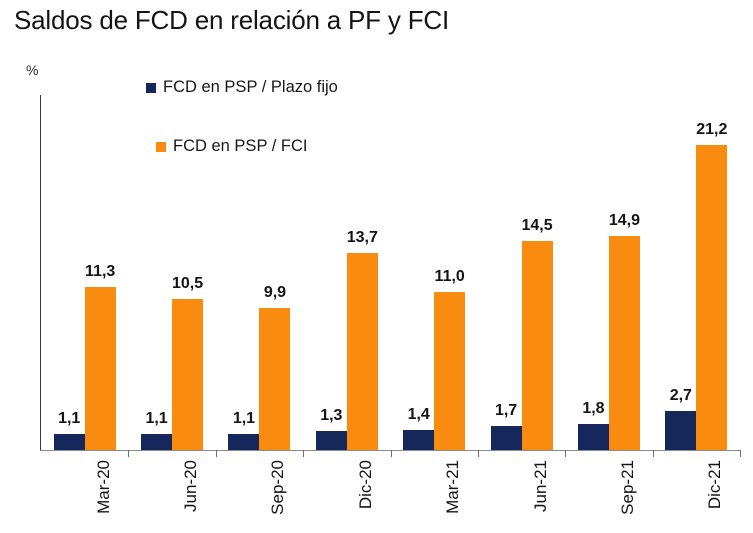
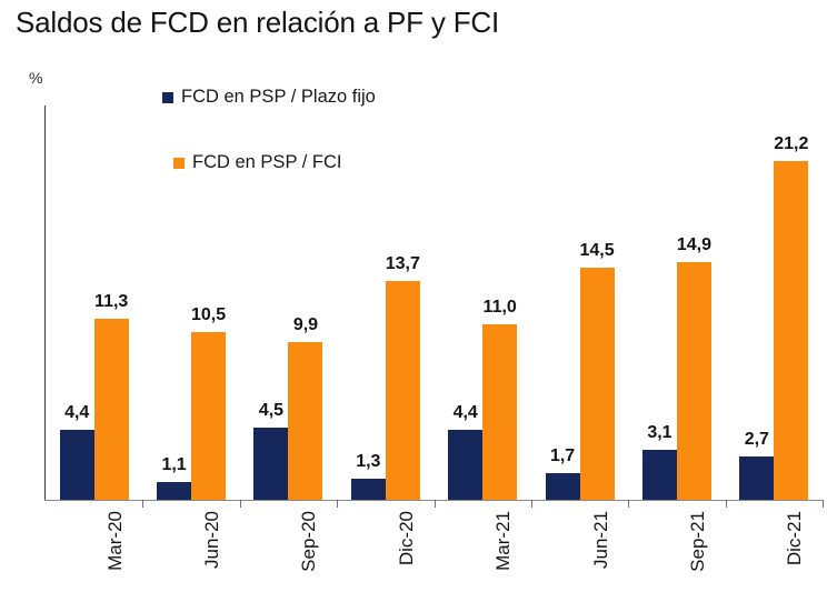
FCD en PSP / Plazo fijo/Mar-20: 1,1 -> 4,4
FCD en PSP / Plazo fijo/Sep-20: 1,1 -> 4,5
FCD en PSP / Plazo fijo/Mar-21: 1,4 -> 4,4
FCD en PSP / Plazo fijo/Sep-21: 1,8 -> 3,1
